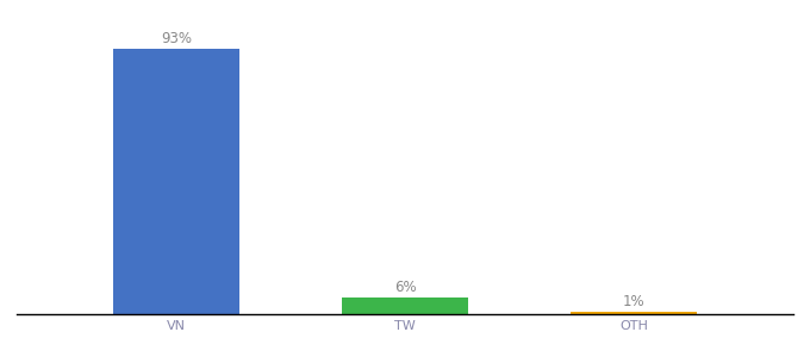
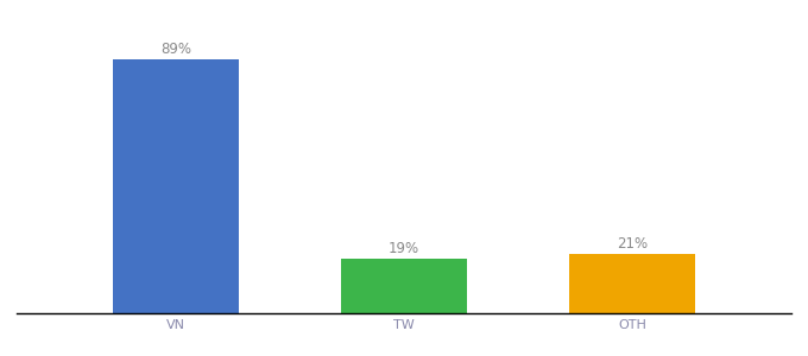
VN: 93% -> 89%
TW: 6% -> 19%
OTH: 1% -> 21%
